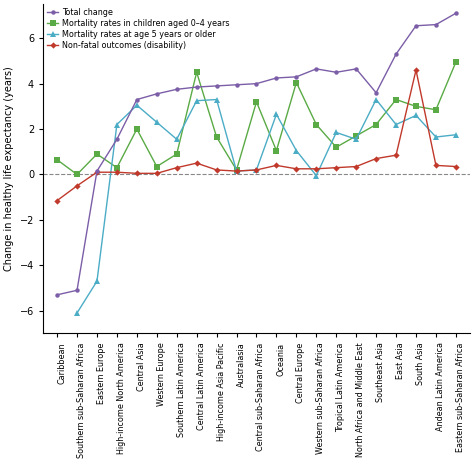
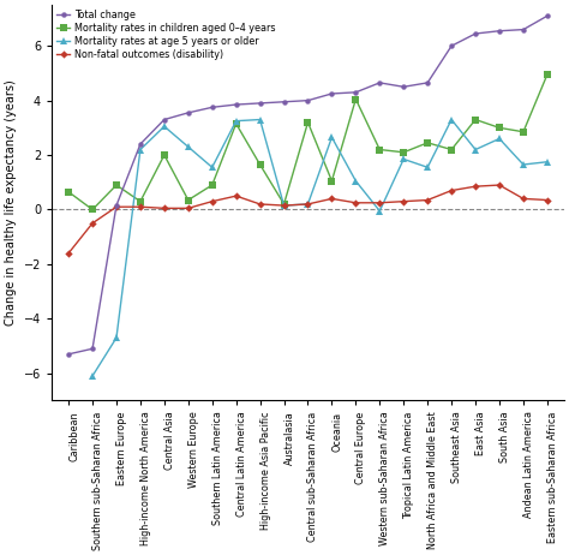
Non-fatal outcomes (disability)/Caribbean: -1.15 -> -1.60
Total change/High-income North America: 1.55 -> 2.40
Mortality rates in children aged 0–4 years/Central Latin America: 4.50 -> 3.15
Mortality rates in children aged 0–4 years/Tropical Latin America: 1.20 -> 2.10
Mortality rates in children aged 0–4 years/North Africa and Middle East: 1.70 -> 2.45
Total change/Southeast Asia: 3.60 -> 6.00
Total change/East Asia: 5.30 -> 6.45
Non-fatal outcomes (disability)/South Asia: 4.60 -> 0.90
